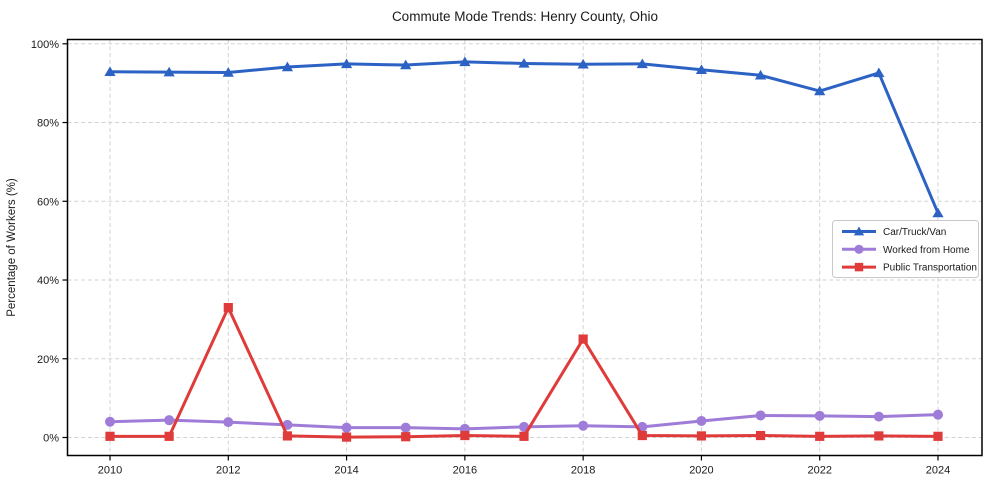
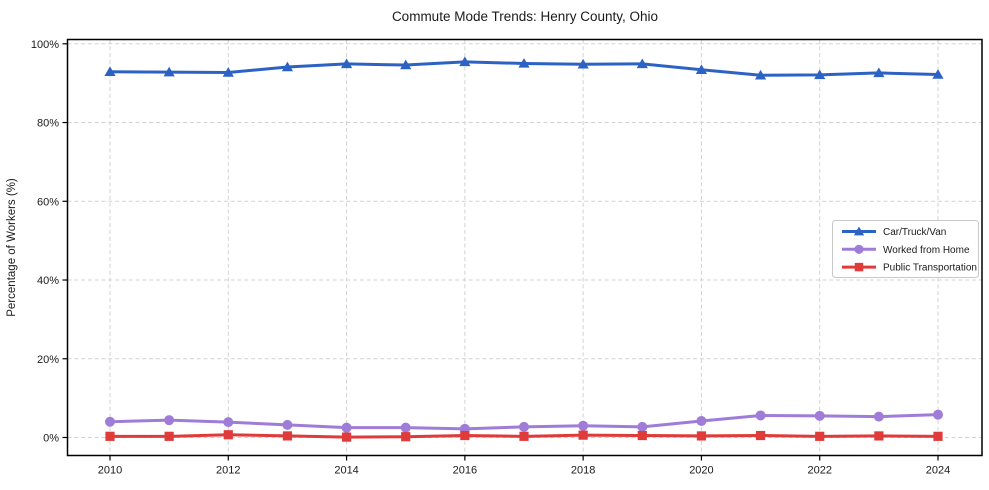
Public Transportation/2012: 33% -> 1%
Public Transportation/2018: 25% -> 1%
Car/Truck/Van/2022: 88% -> 92%
Car/Truck/Van/2024: 57% -> 92%
